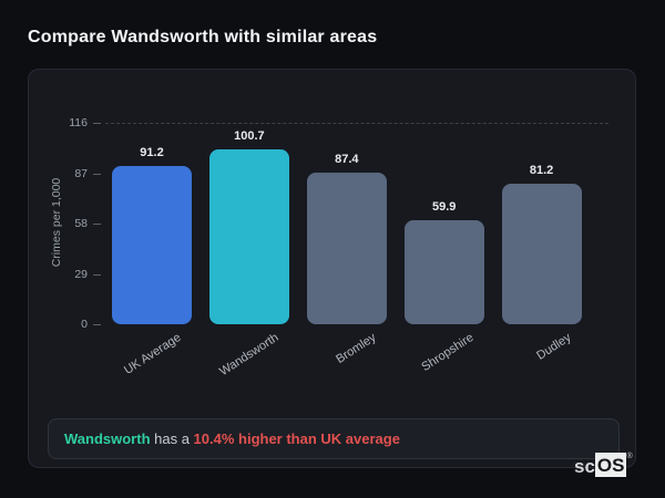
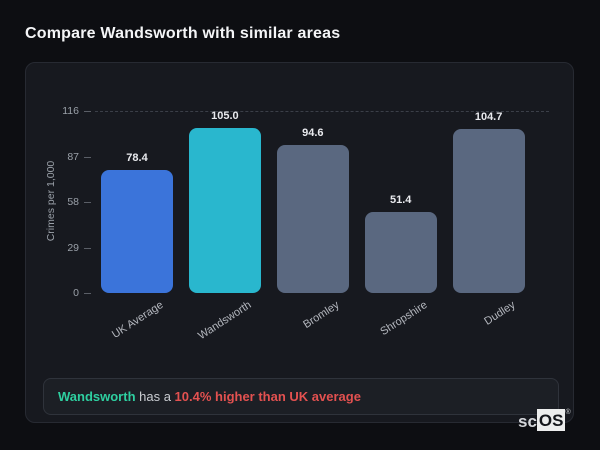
UK Average: 91.2 -> 78.4
Wandsworth: 100.7 -> 105.0
Bromley: 87.4 -> 94.6
Shropshire: 59.9 -> 51.4
Dudley: 81.2 -> 104.7
